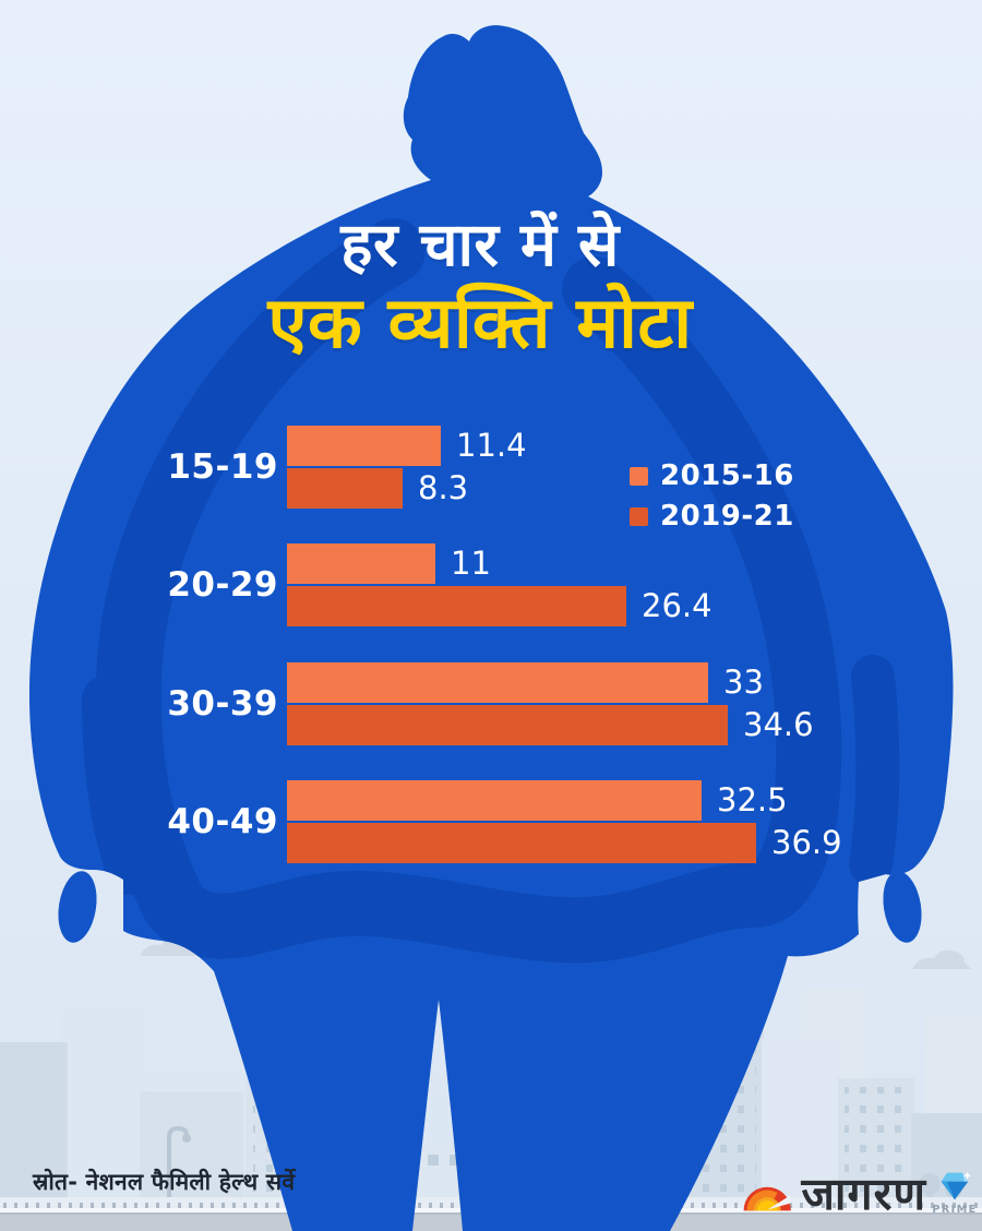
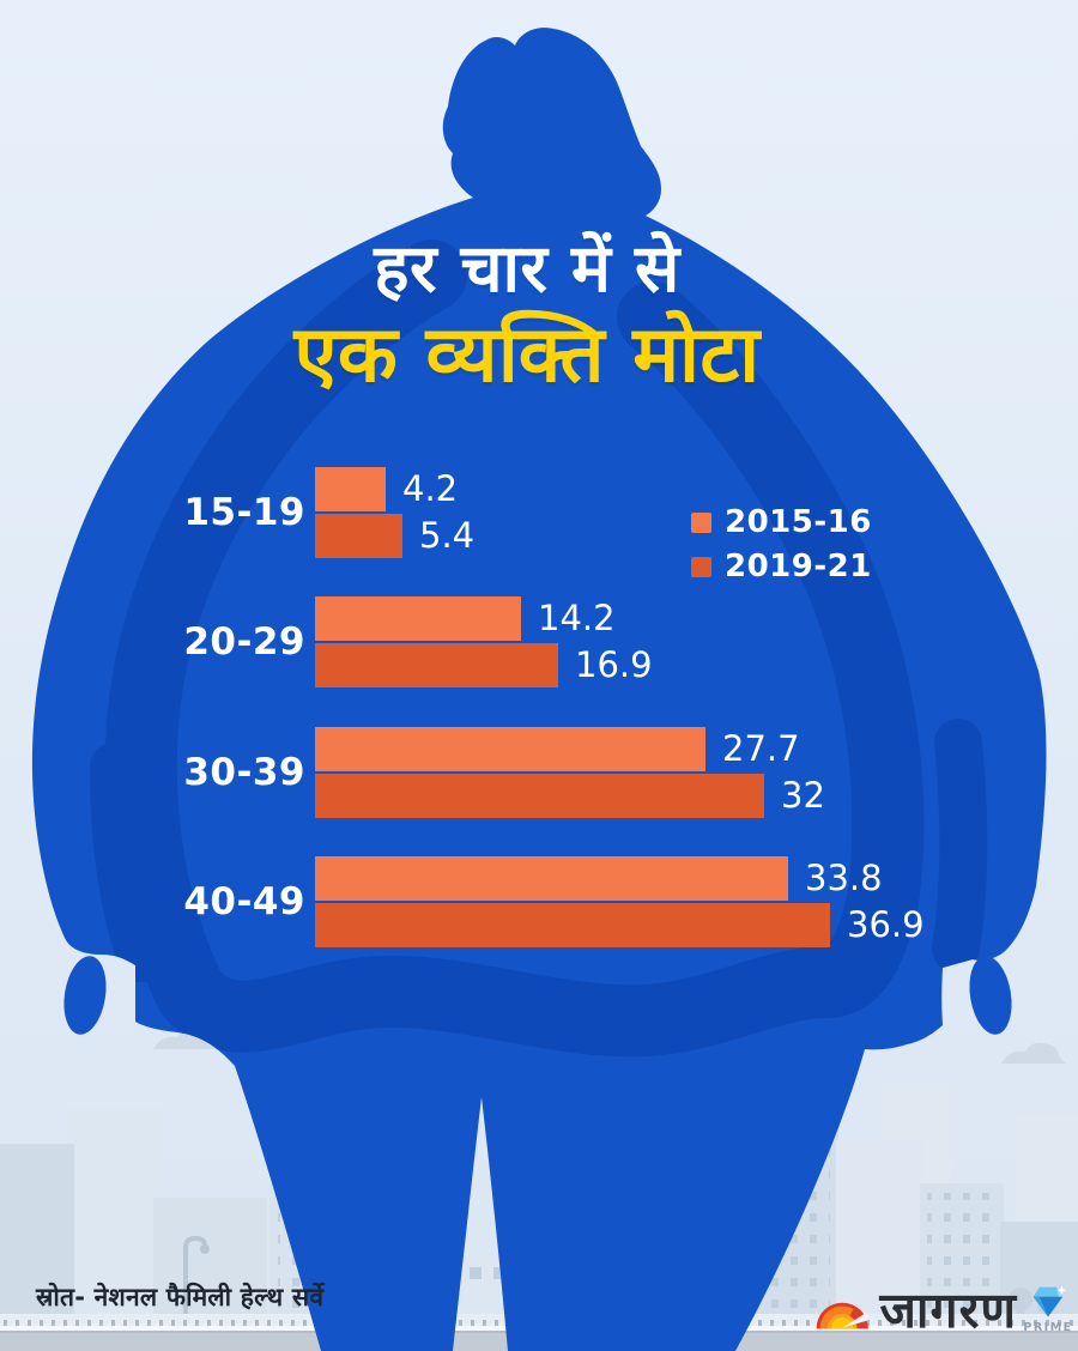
2015-16/15-19: 11.4 -> 4.2
2019-21/15-19: 8.3 -> 5.4
2015-16/20-29: 11 -> 14.2
2019-21/20-29: 26.4 -> 16.9
2015-16/30-39: 33 -> 27.7
2019-21/30-39: 34.6 -> 32
2015-16/40-49: 32.5 -> 33.8
